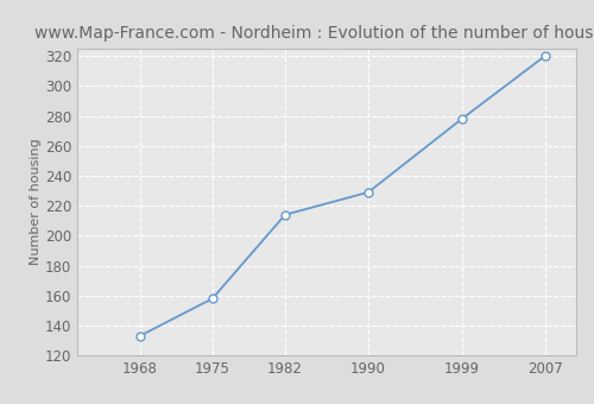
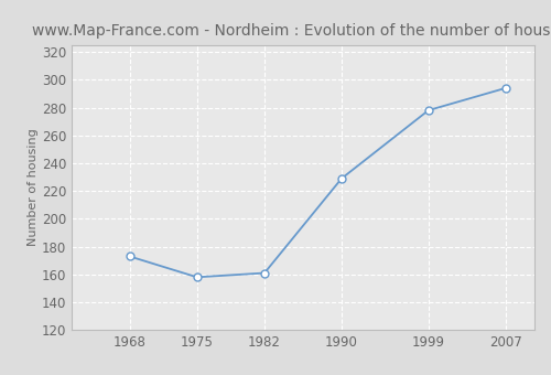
1968: 133 -> 173
1982: 214 -> 161
2007: 320 -> 294
